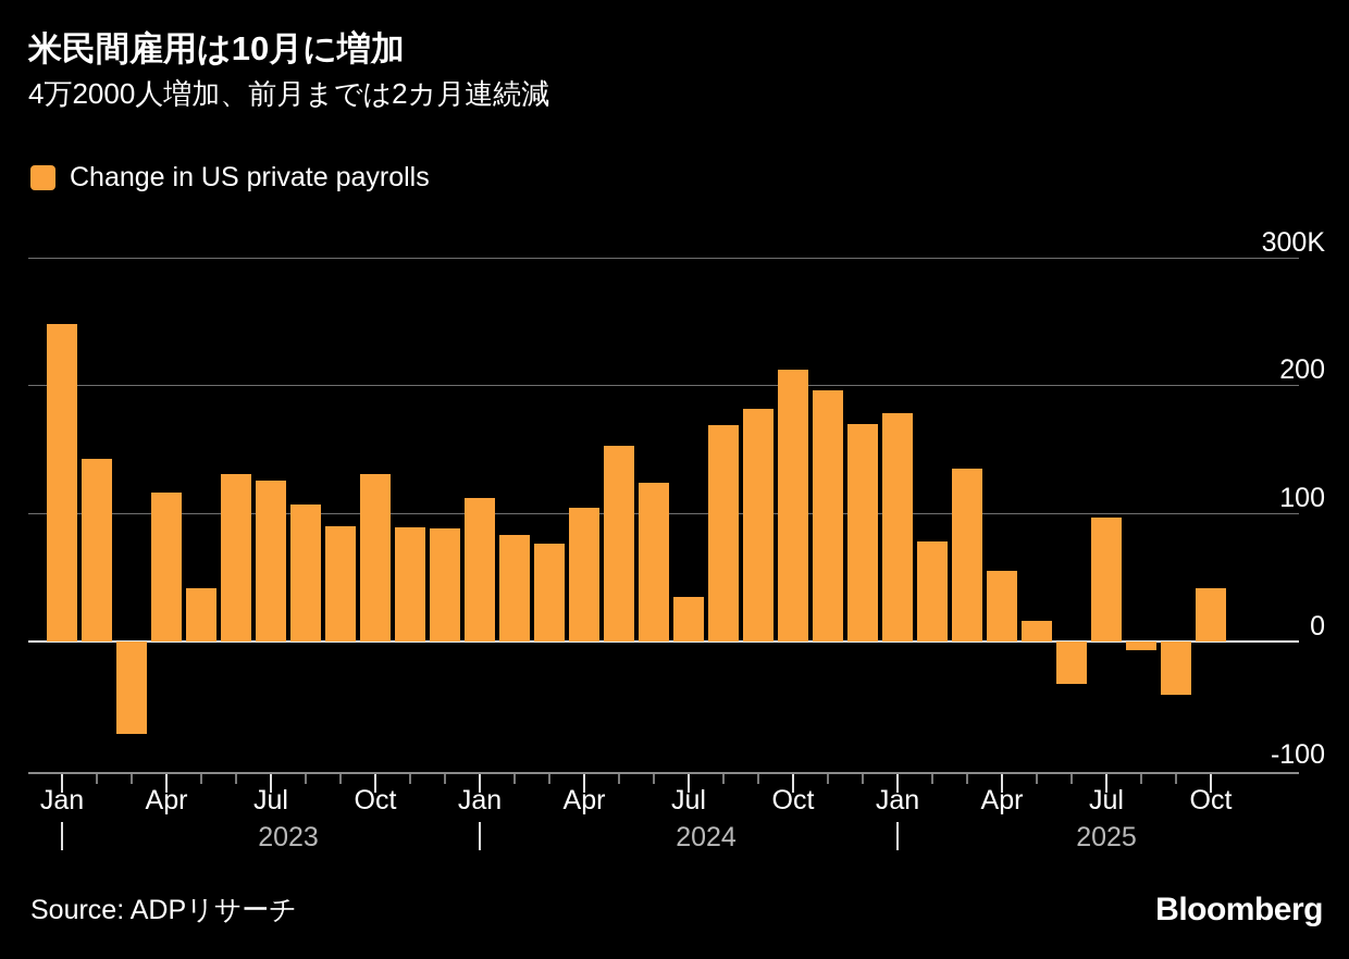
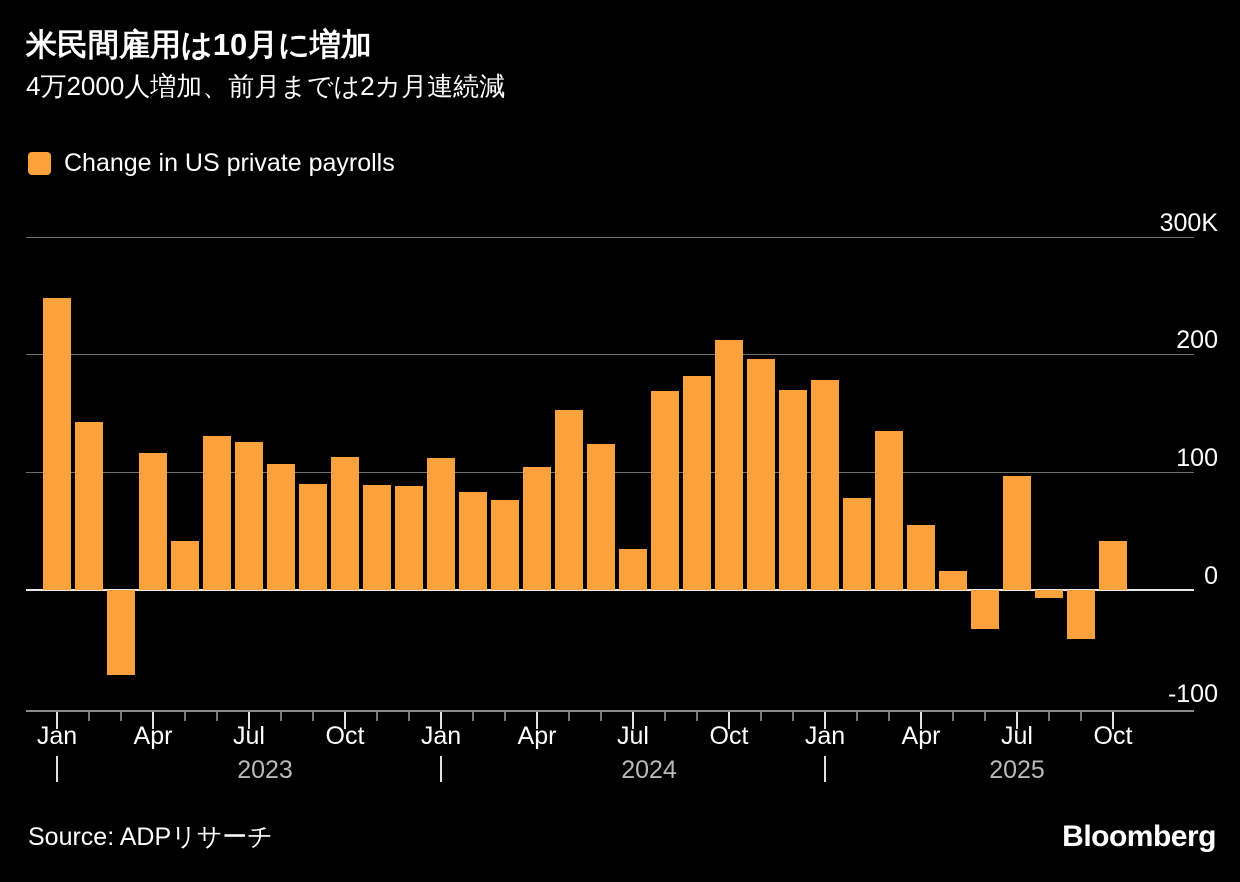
Oct 2023: 131K -> 113K
